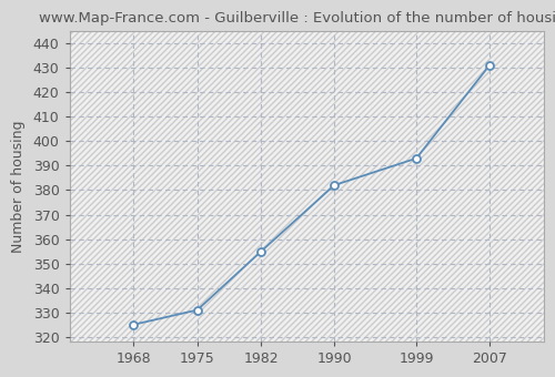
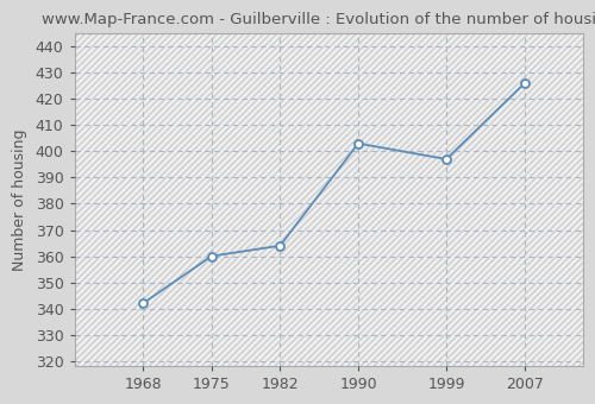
1968: 325 -> 342
1975: 331 -> 360
1982: 355 -> 364
1990: 382 -> 403
1999: 393 -> 397
2007: 431 -> 426
